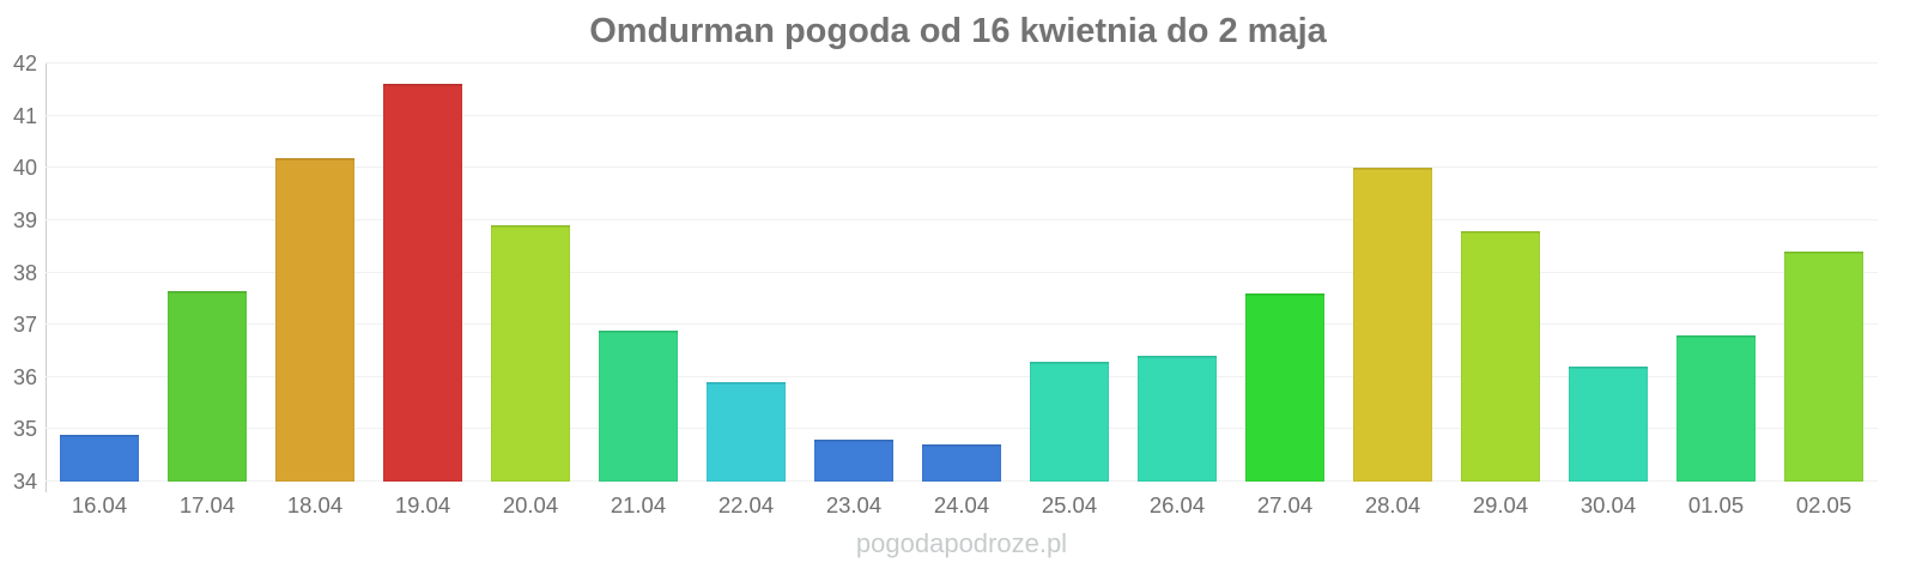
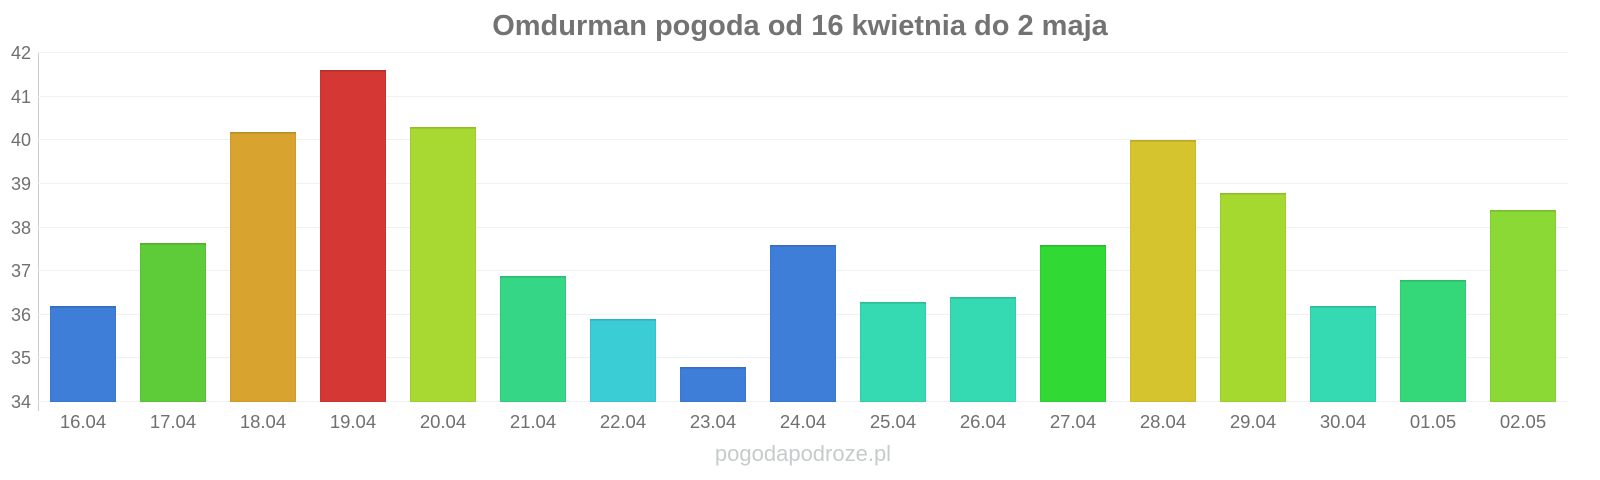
16.04: 34.9 -> 36.2
20.04: 38.9 -> 40.3
24.04: 34.7 -> 37.6
